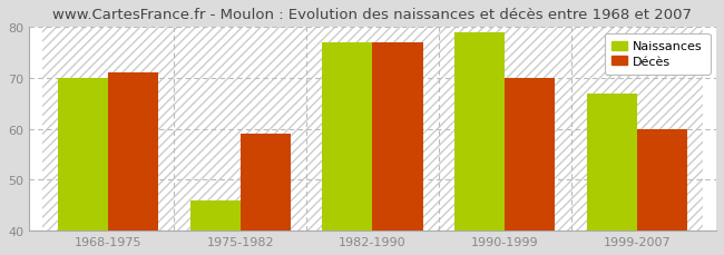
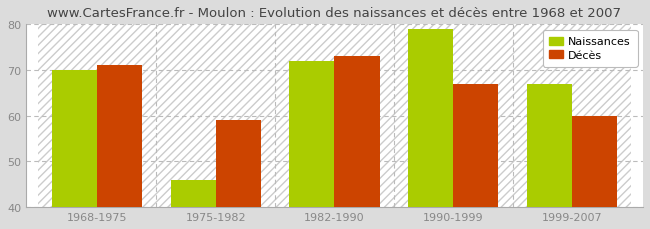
Naissances/1982-1990: 77 -> 72
Décès/1982-1990: 77 -> 73
Décès/1990-1999: 70 -> 67
